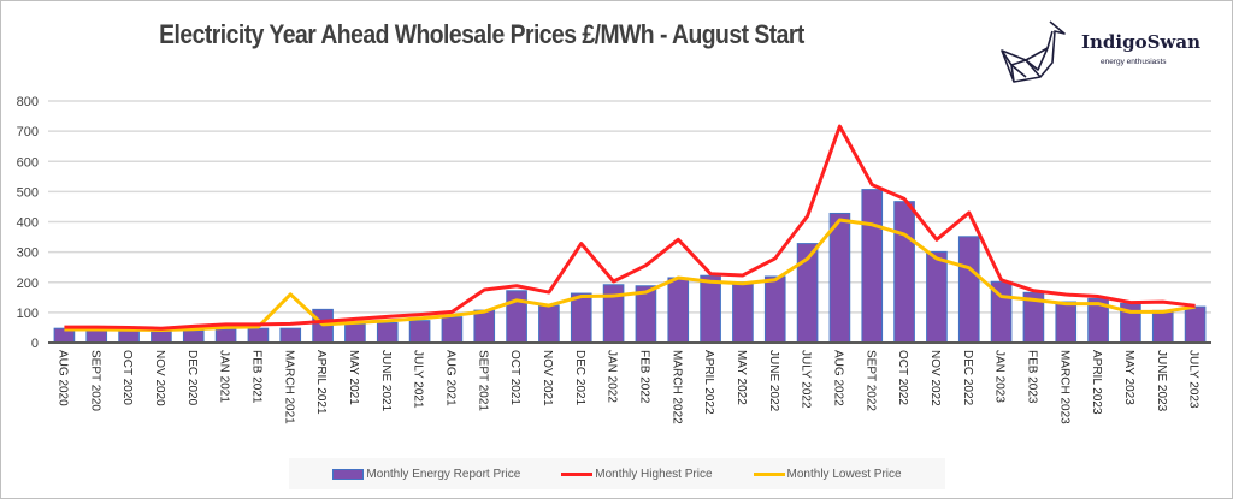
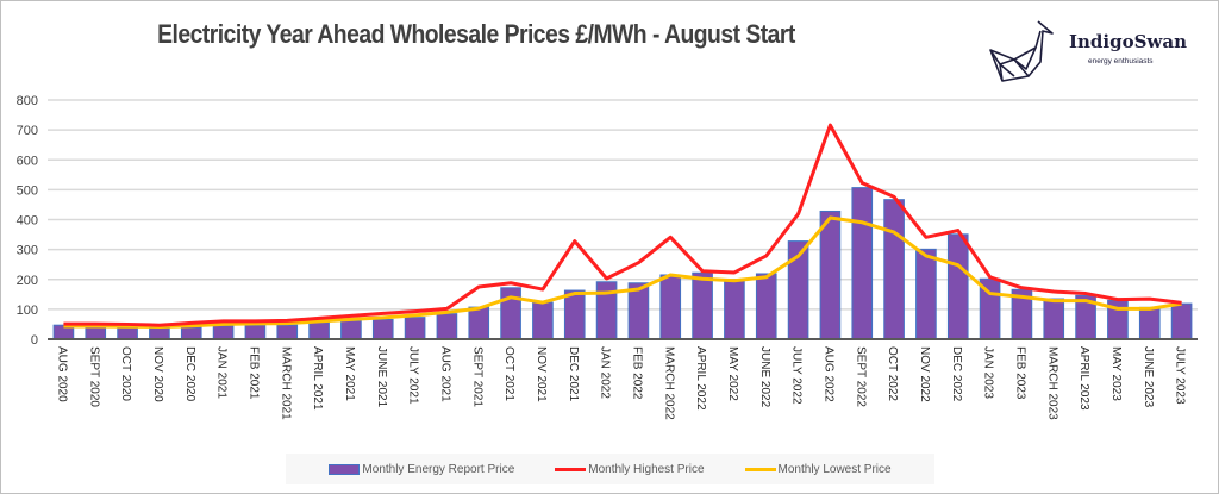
Monthly Lowest Price/MARCH 2021: 160 -> 50
Monthly Energy Report Price/APRIL 2021: 110 -> 60
Monthly Highest Price/DEC 2022: 430 -> 360
